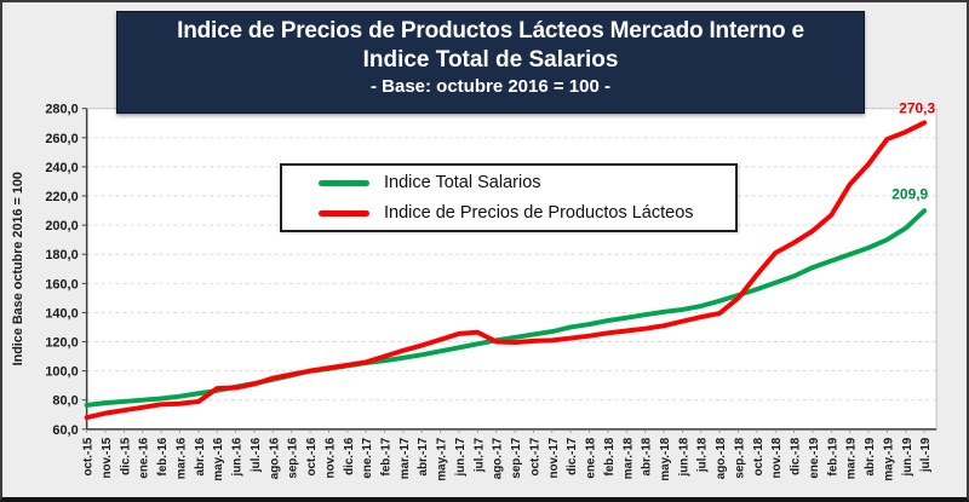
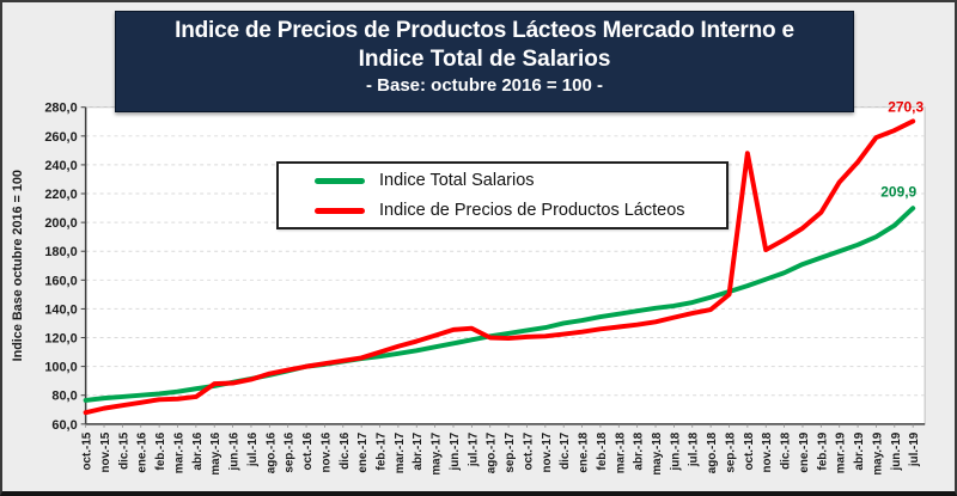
Indice de Precios de Productos Lácteos/oct.-18: 166 -> 248
